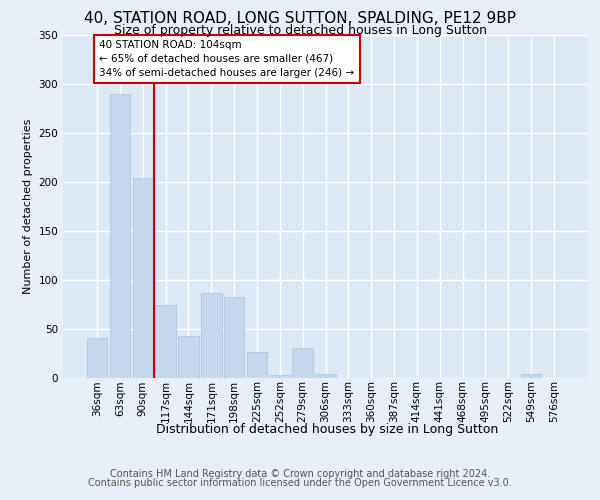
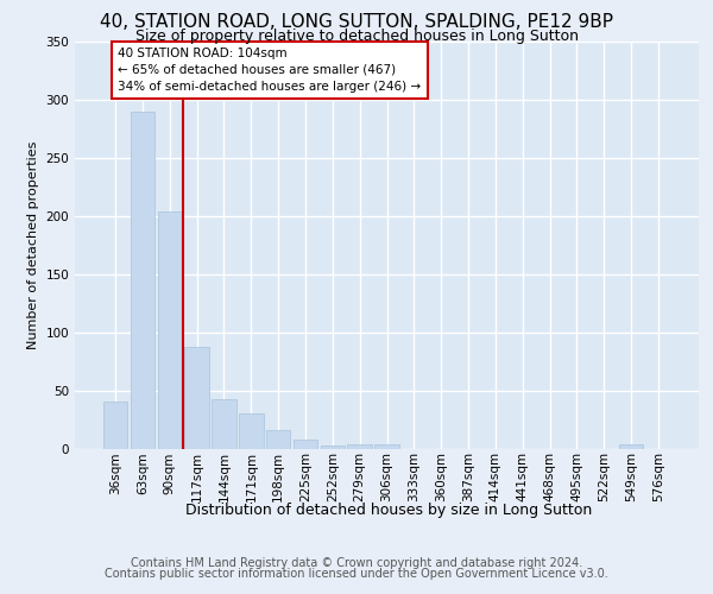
117sqm: 74 -> 87
171sqm: 86 -> 30
198sqm: 82 -> 16
225sqm: 26 -> 8
279sqm: 30 -> 4
